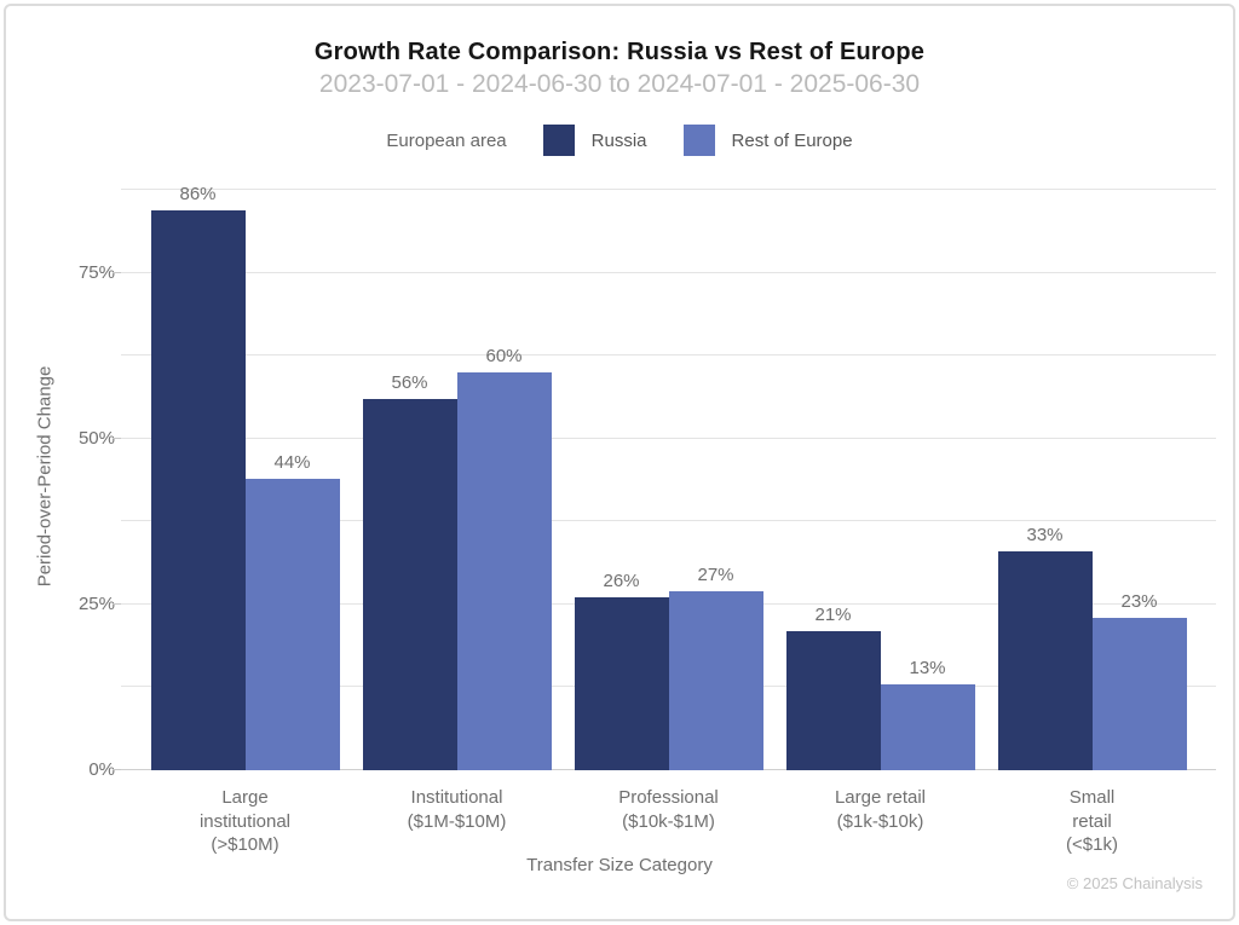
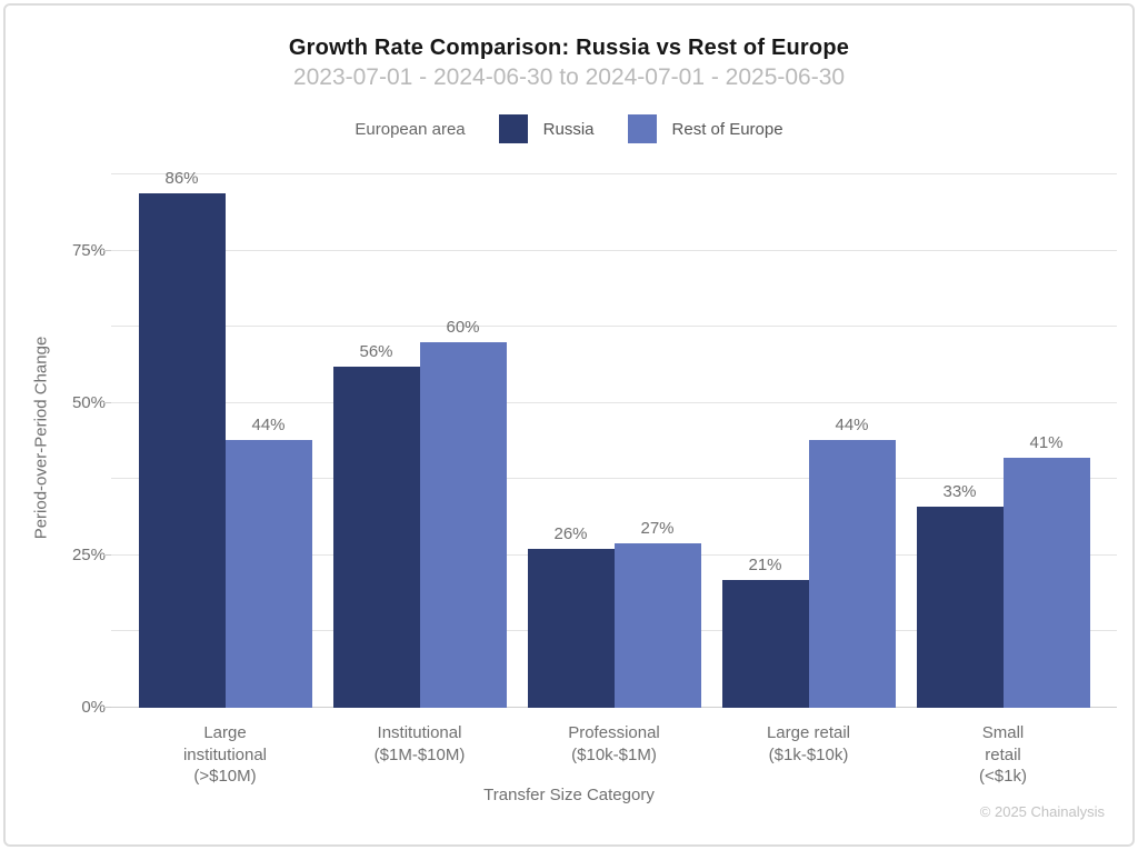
Rest of Europe/Large retail ($1k-$10k): 13% -> 44%
Rest of Europe/Small retail (<$1k): 23% -> 41%
